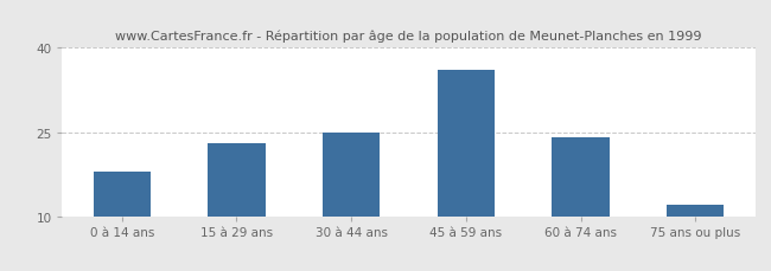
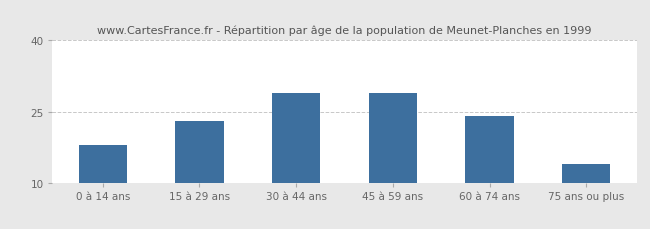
30 à 44 ans: 25 -> 29
45 à 59 ans: 36 -> 29
75 ans ou plus: 12 -> 14
